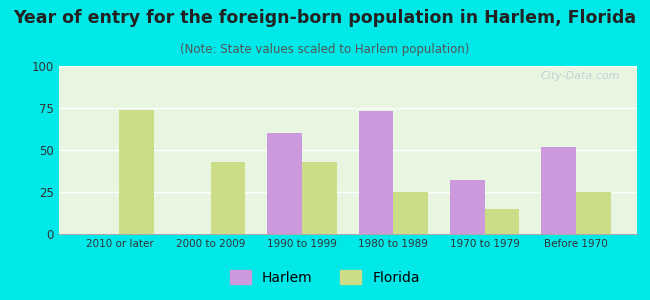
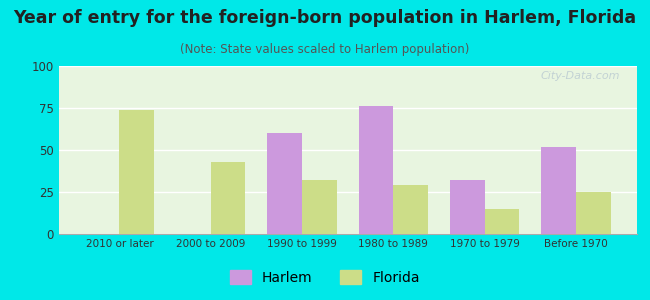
Florida/1990 to 1999: 43 -> 32
Harlem/1980 to 1989: 73 -> 76
Florida/1980 to 1989: 25 -> 29
